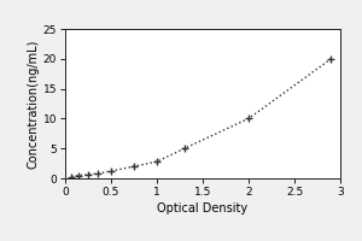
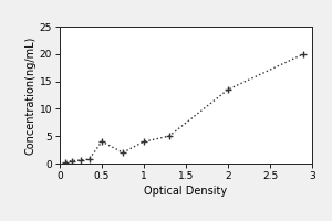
0.5: 1.2 -> 4.0
1: 2.8 -> 4.0
2: 10.0 -> 13.5
